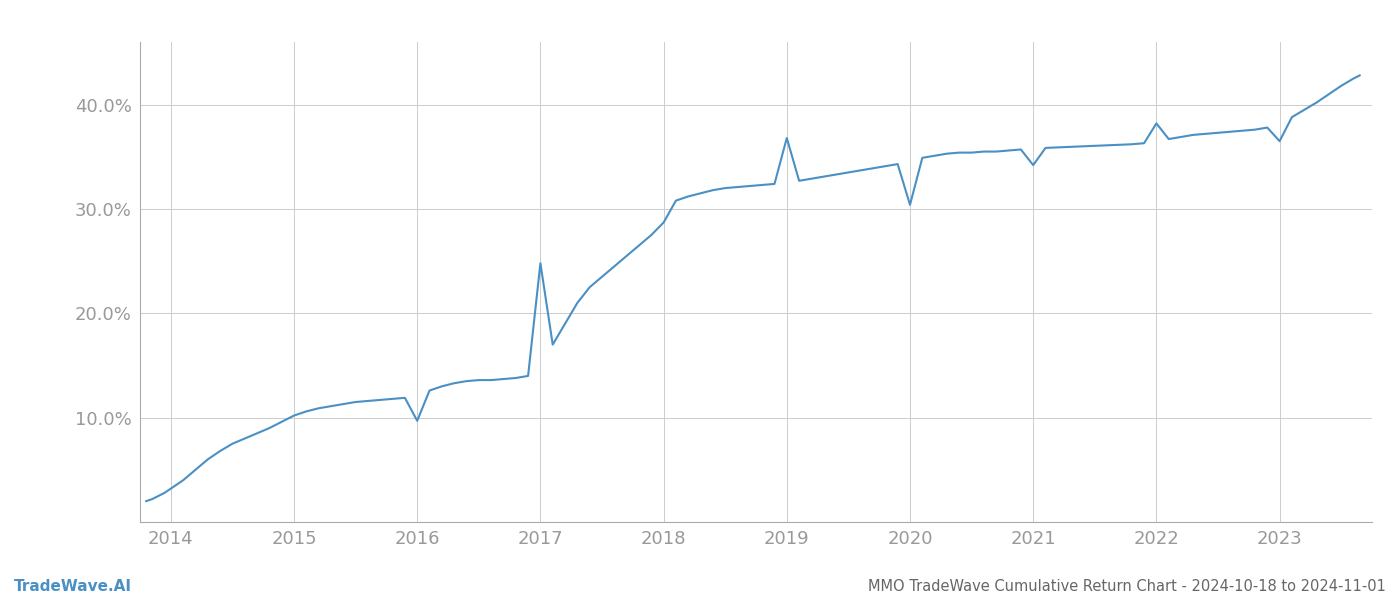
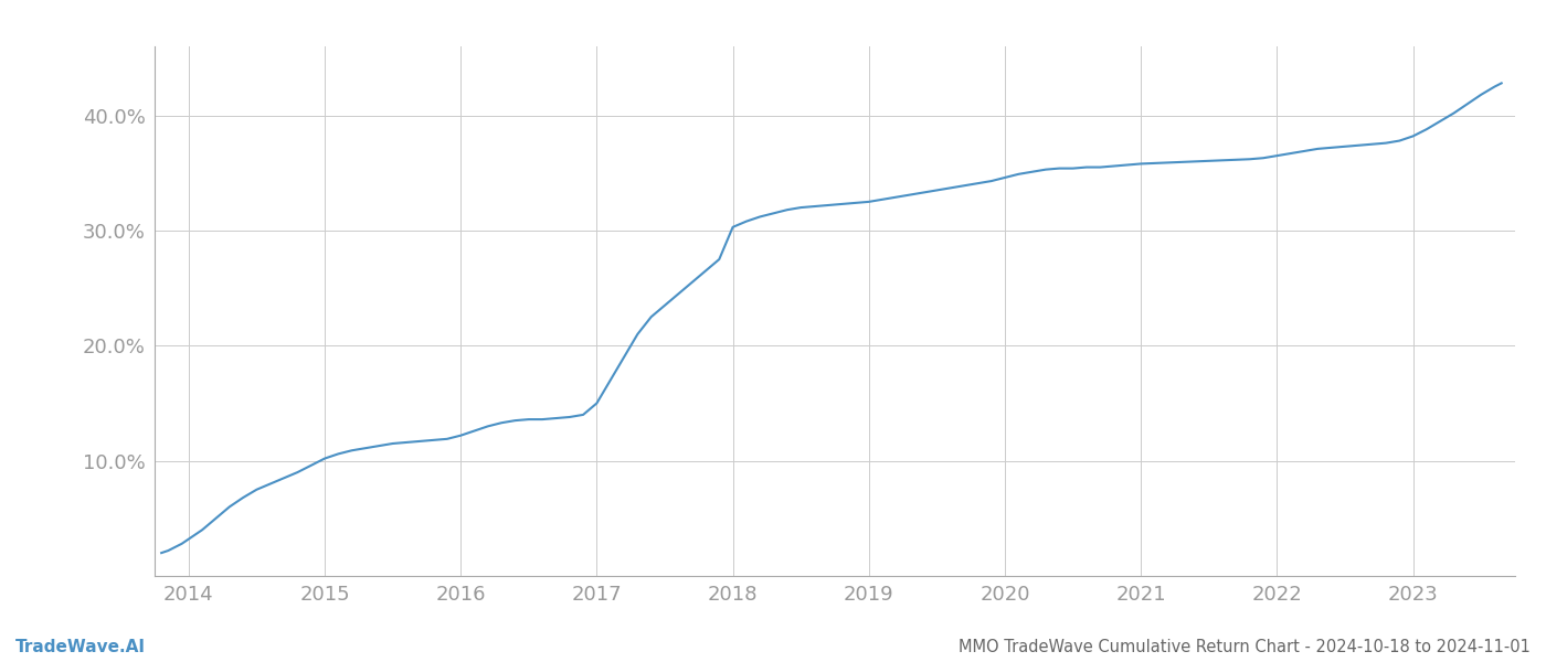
2016: 9.7% -> 12.2%
2017: 24.8% -> 15.0%
2018: 28.7% -> 30.3%
2019: 36.8% -> 32.5%
2020: 30.4% -> 34.6%
2021: 34.2% -> 35.8%
2022: 38.2% -> 36.5%
2023: 36.5% -> 38.2%
